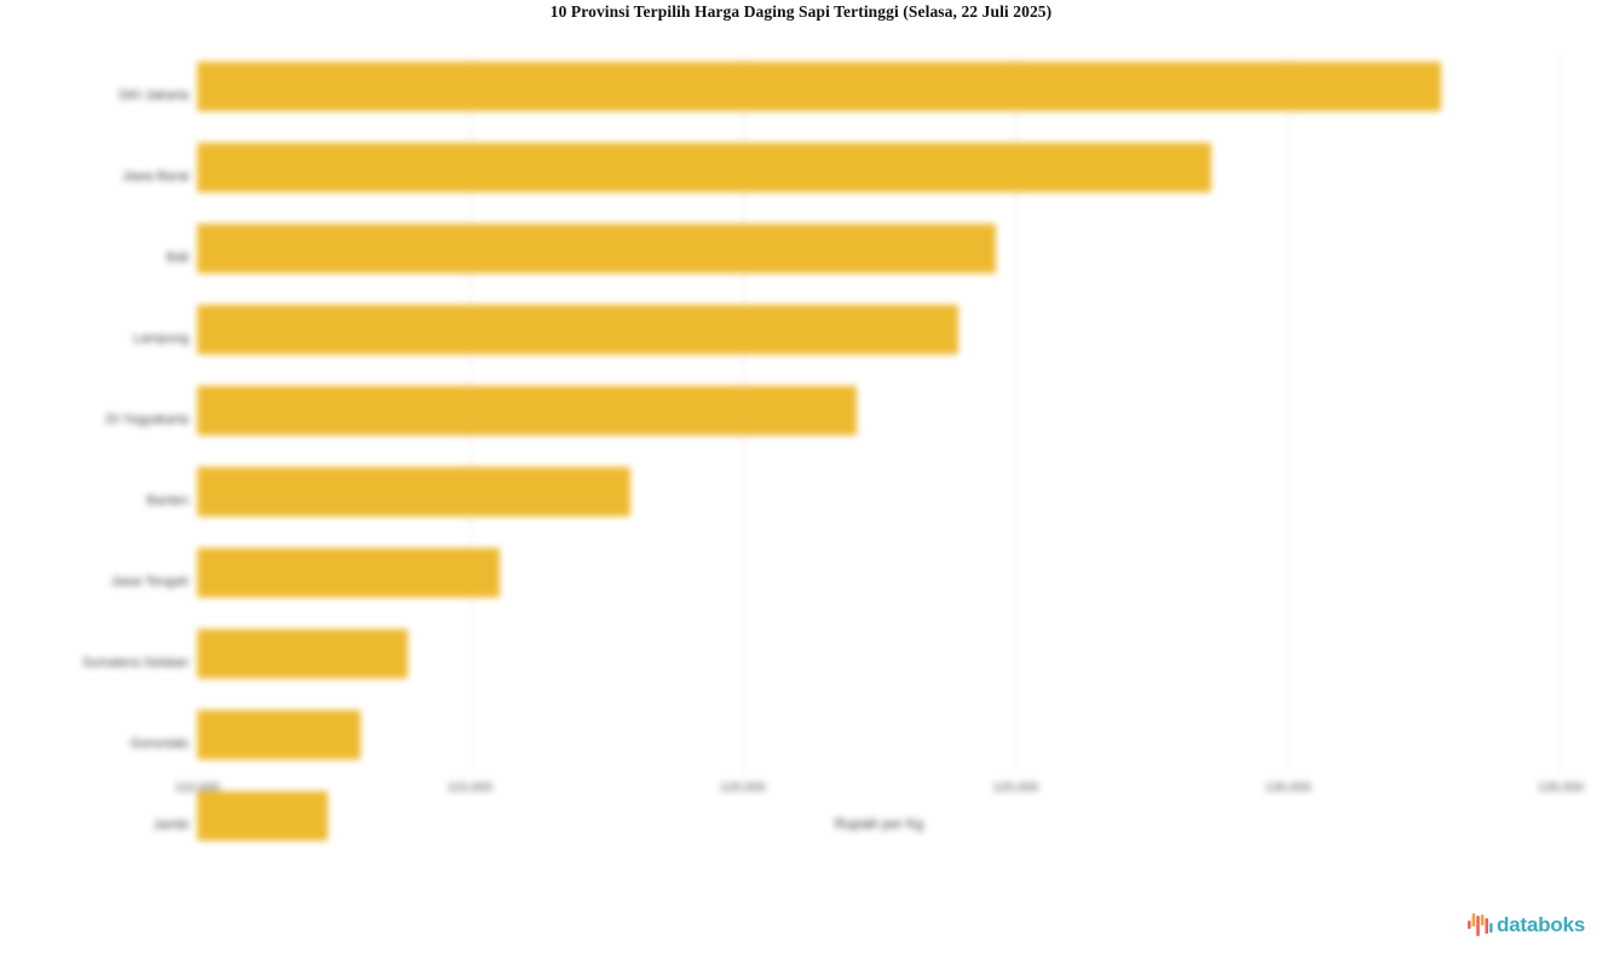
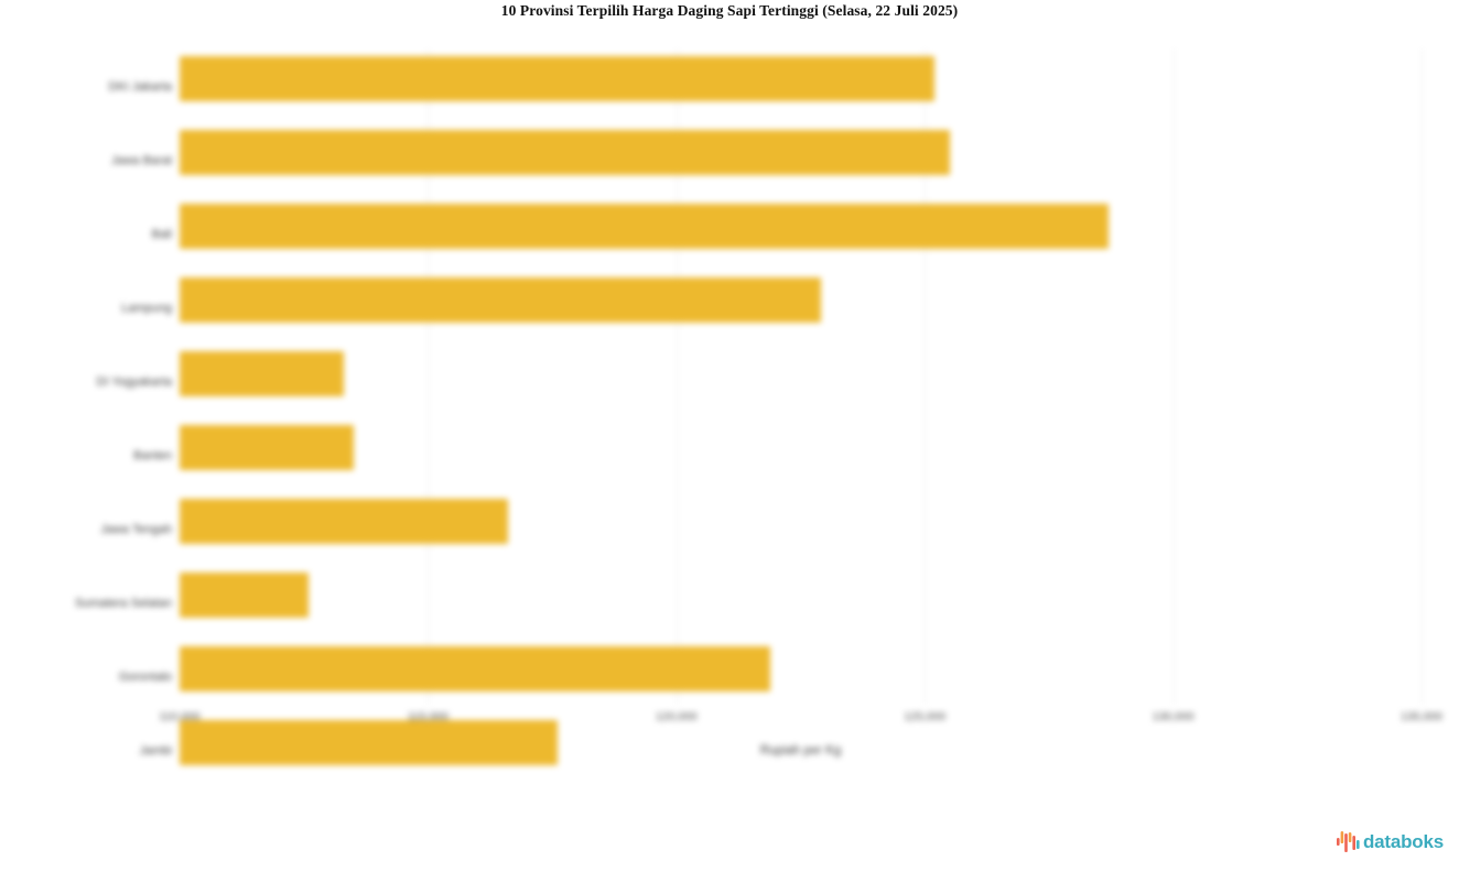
DKI Jakarta: 132800 -> 125200
Jawa Barat: 128600 -> 125500
Bali: 124600 -> 128700
Lampung: 124000 -> 122900
DI Yogyakarta: 122100 -> 113300
Banten: 118000 -> 113500
Jawa Tengah: 115600 -> 116600
Sumatera Selatan: 113800 -> 112600
Gorontalo: 113000 -> 121900
Jambi: 112400 -> 117600
